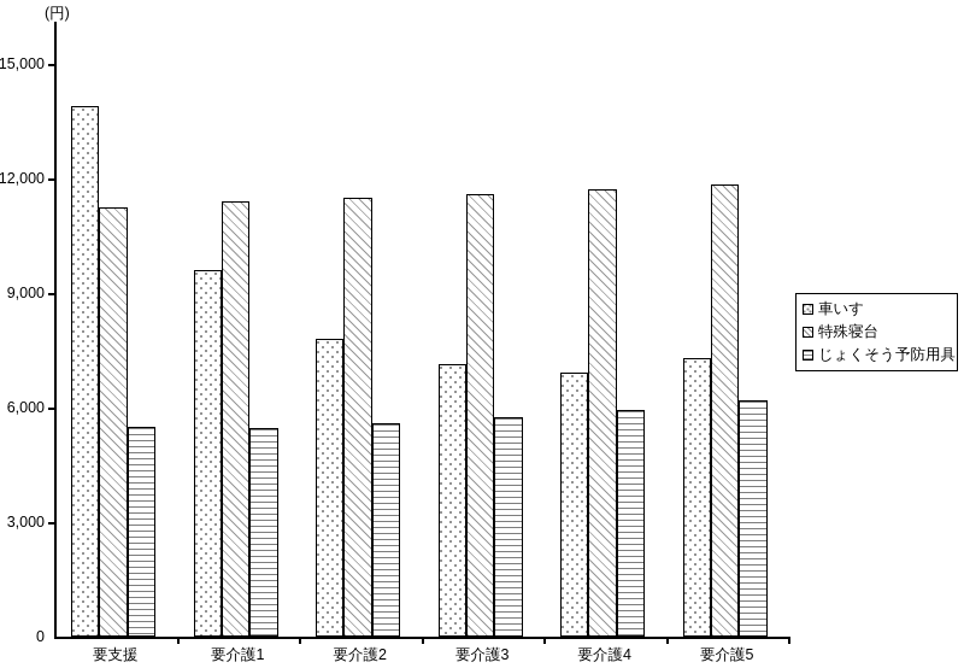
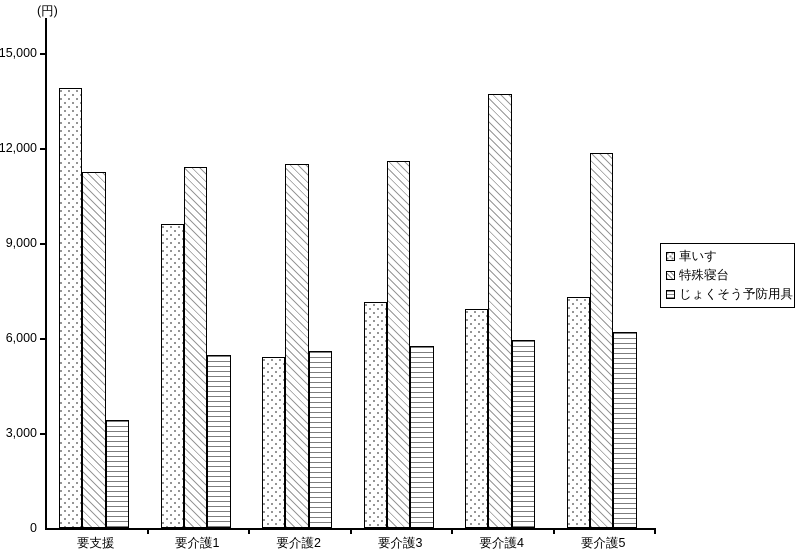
じょくそう予防用具/要支援: 5500 -> 3400
車いす/要介護2: 7800 -> 5400
特殊寝台/要介護4: 11700 -> 13700
